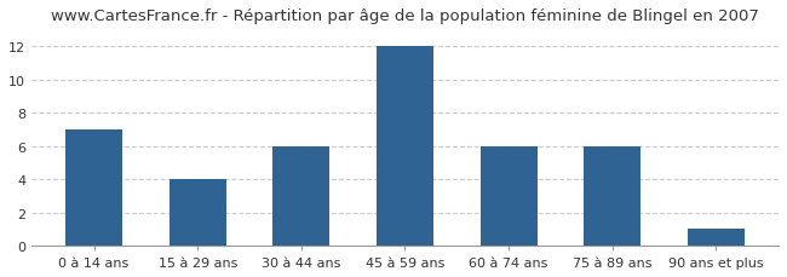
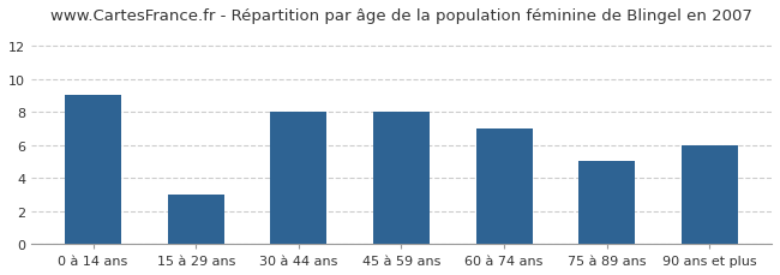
0 à 14 ans: 7 -> 9
15 à 29 ans: 4 -> 3
30 à 44 ans: 6 -> 8
45 à 59 ans: 12 -> 8
60 à 74 ans: 6 -> 7
75 à 89 ans: 6 -> 5
90 ans et plus: 1 -> 6
